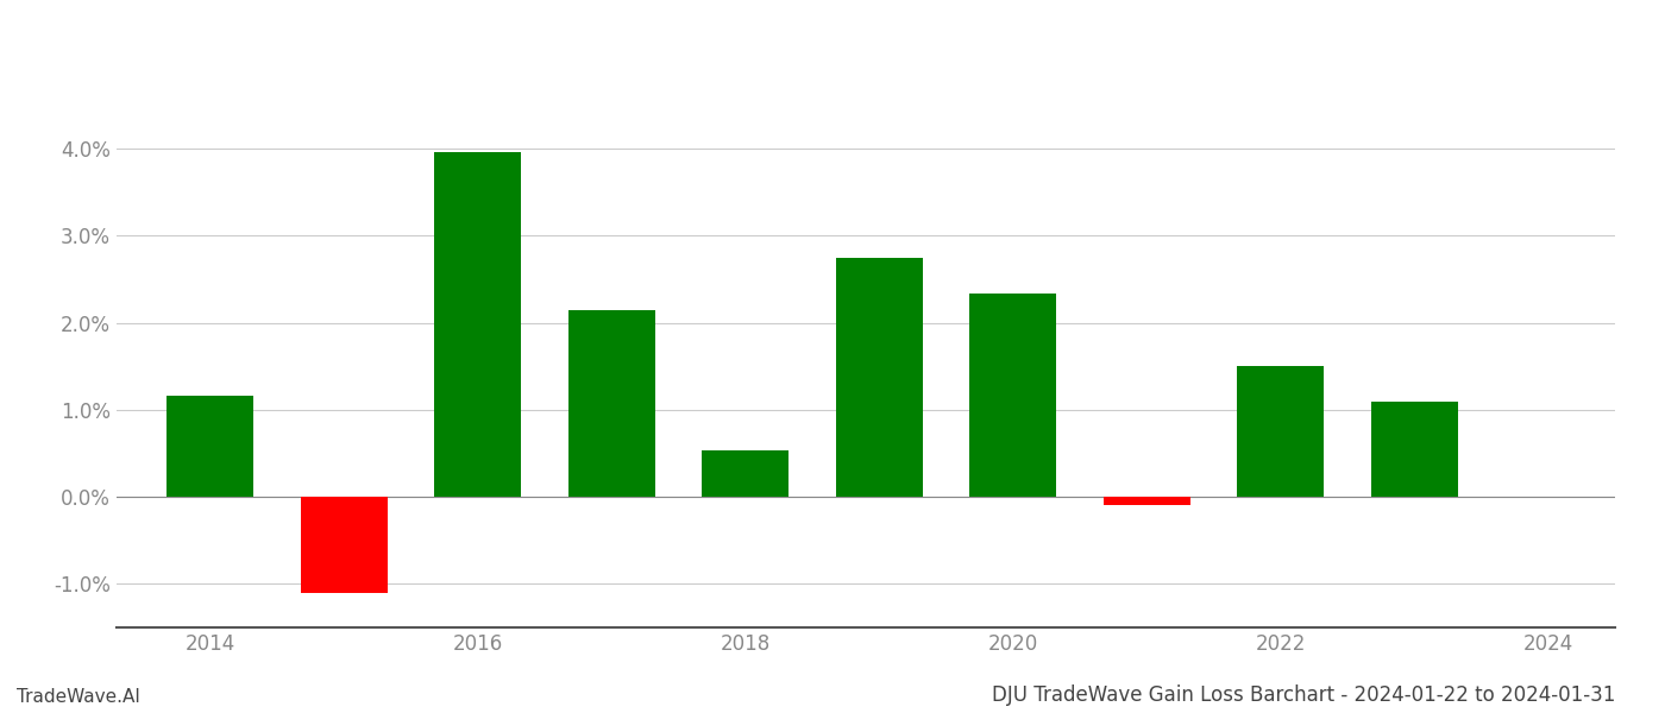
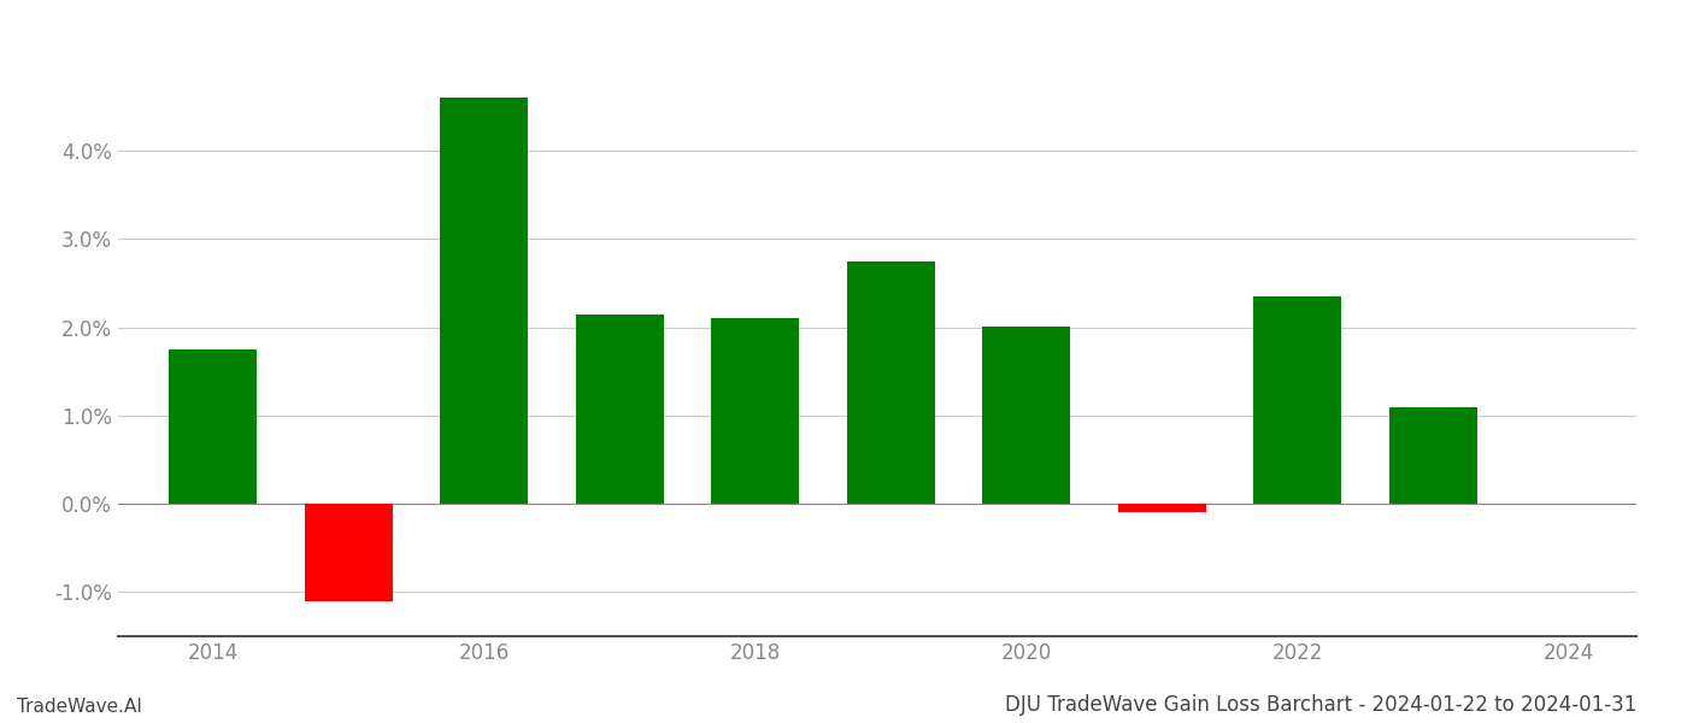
2014: 1.16% -> 1.75%
2016: 3.96% -> 4.60%
2018: 0.54% -> 2.10%
2020: 2.34% -> 2.01%
2022: 1.50% -> 2.35%
